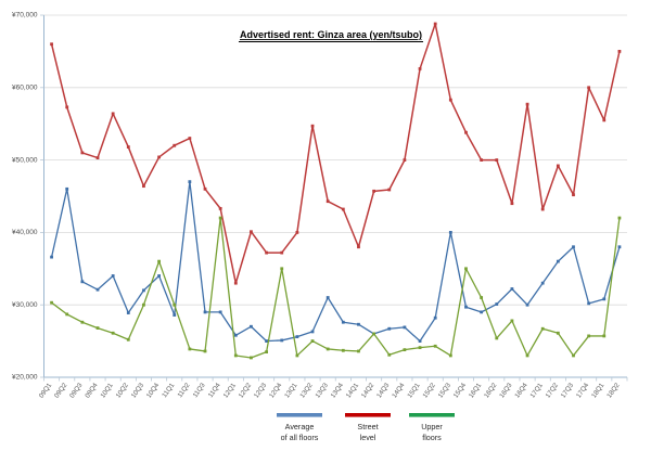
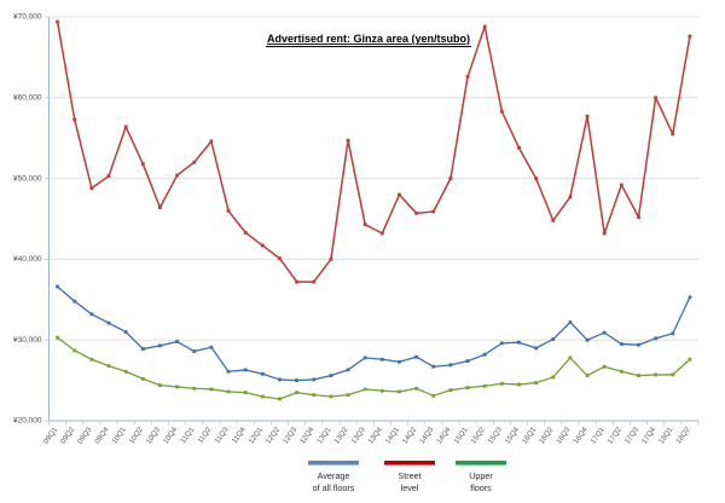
Street level/09Q1: ¥66000 -> ¥69000
Average of all floors/09Q2: ¥46000 -> ¥35000
Street level/09Q3: ¥51000 -> ¥49000
Average of all floors/10Q1: ¥34000 -> ¥31000
Average of all floors/10Q3: ¥32000 -> ¥29000
Upper floors/10Q3: ¥30000 -> ¥24000
Average of all floors/10Q4: ¥34000 -> ¥30000
Upper floors/10Q4: ¥36000 -> ¥24000
Upper floors/11Q1: ¥30000 -> ¥24000
Average of all floors/11Q2: ¥47000 -> ¥29000
Street level/11Q2: ¥53000 -> ¥55000
Average of all floors/11Q3: ¥29000 -> ¥26000
Average of all floors/11Q4: ¥29000 -> ¥26000
Upper floors/11Q4: ¥42000 -> ¥24000
Street level/12Q1: ¥33000 -> ¥42000
Average of all floors/12Q2: ¥27000 -> ¥25000
Upper floors/12Q4: ¥35000 -> ¥23000
Upper floors/13Q2: ¥25000 -> ¥23000
Average of all floors/13Q3: ¥31000 -> ¥28000
Street level/14Q1: ¥38000 -> ¥48000
Average of all floors/14Q2: ¥26000 -> ¥28000
Upper floors/14Q2: ¥26000 -> ¥24000
Average of all floors/15Q1: ¥25000 -> ¥27000
Average of all floors/15Q3: ¥40000 -> ¥30000
Upper floors/15Q3: ¥23000 -> ¥25000
Upper floors/15Q4: ¥35000 -> ¥24000
Upper floors/16Q1: ¥31000 -> ¥25000
Street level/16Q2: ¥50000 -> ¥45000
Street level/16Q3: ¥44000 -> ¥48000
Upper floors/16Q4: ¥23000 -> ¥26000
Average of all floors/17Q1: ¥33000 -> ¥31000
Average of all floors/17Q2: ¥36000 -> ¥30000
Average of all floors/17Q3: ¥38000 -> ¥29000
Upper floors/17Q3: ¥23000 -> ¥26000
Average of all floors/18Q2: ¥38000 -> ¥35000
Street level/18Q2: ¥65000 -> ¥68000
Upper floors/18Q2: ¥42000 -> ¥28000
